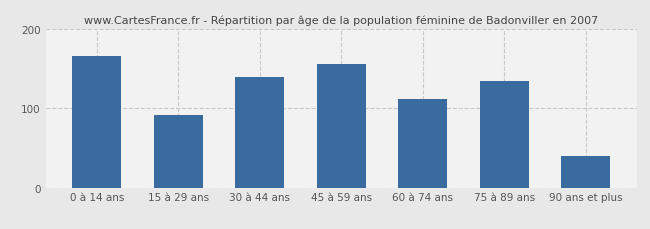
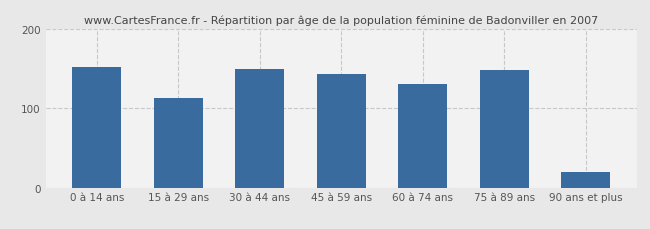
0 à 14 ans: 166 -> 152
15 à 29 ans: 92 -> 113
30 à 44 ans: 140 -> 150
45 à 59 ans: 156 -> 143
60 à 74 ans: 112 -> 130
75 à 89 ans: 134 -> 148
90 ans et plus: 40 -> 20
